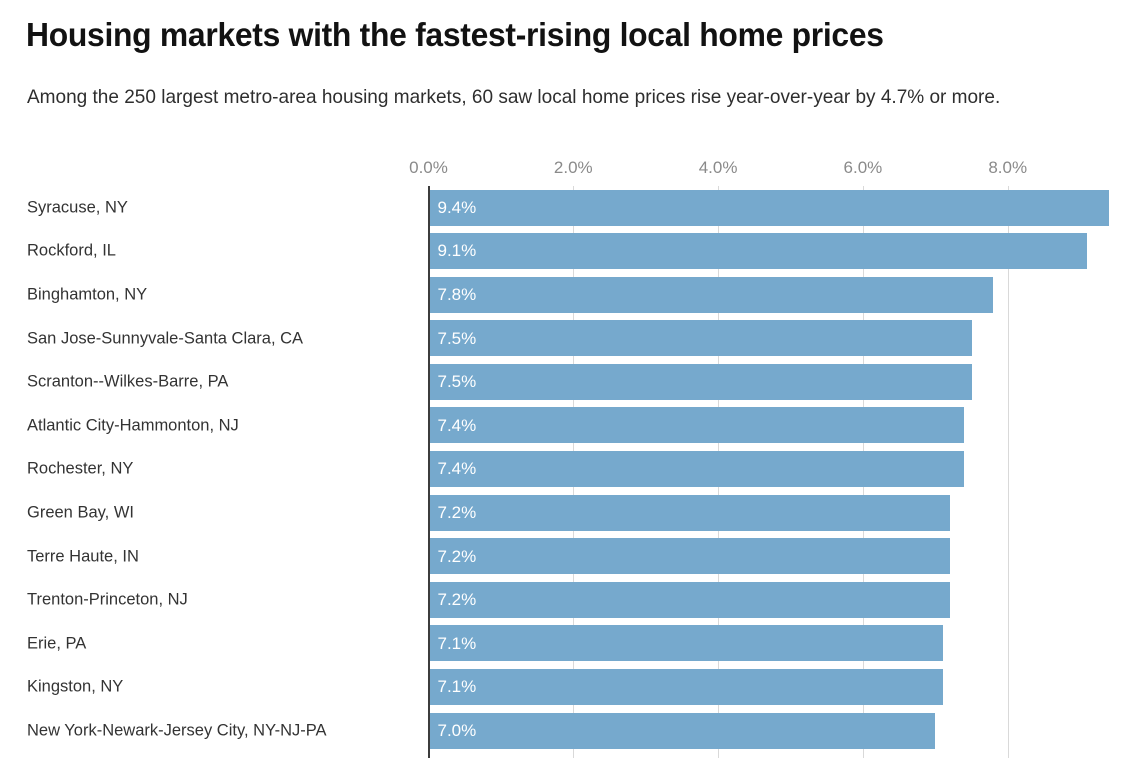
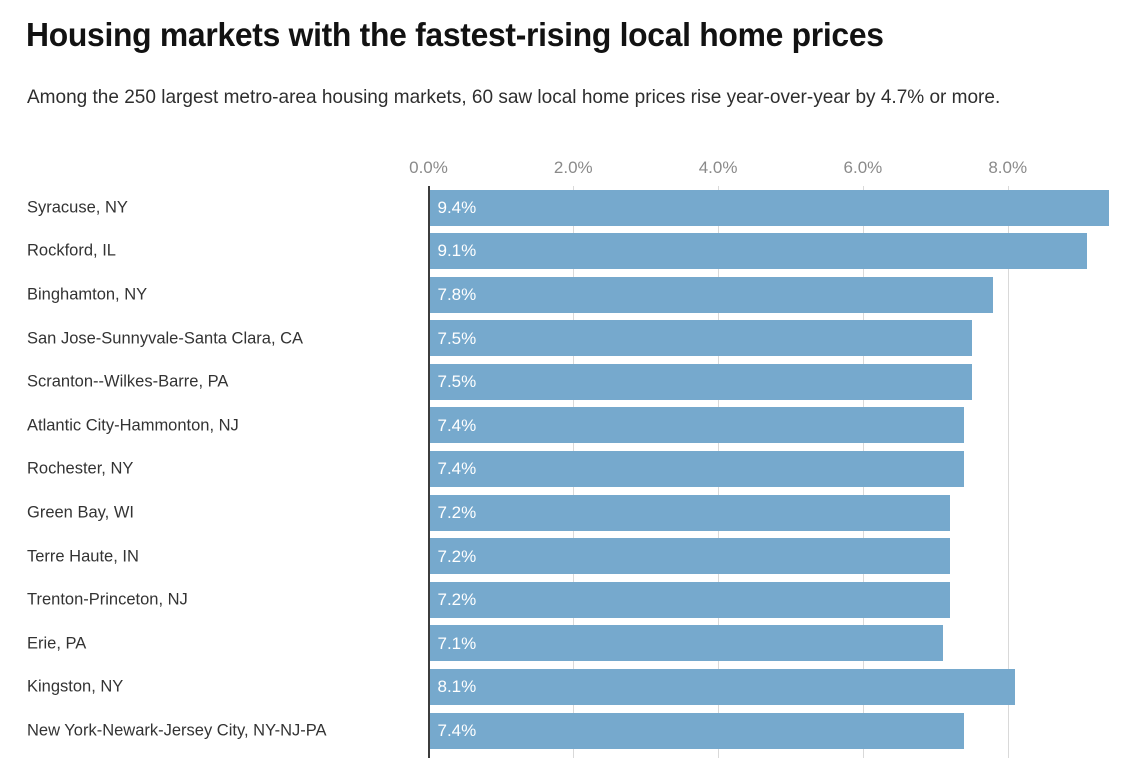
Kingston, NY: 7.1% -> 8.1%
New York-Newark-Jersey City, NY-NJ-PA: 7.0% -> 7.4%
